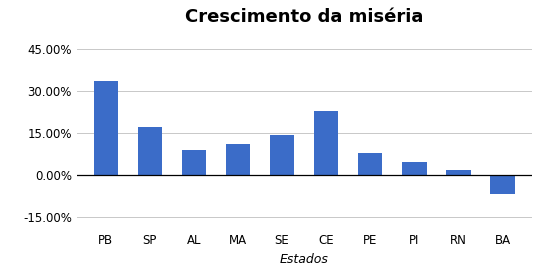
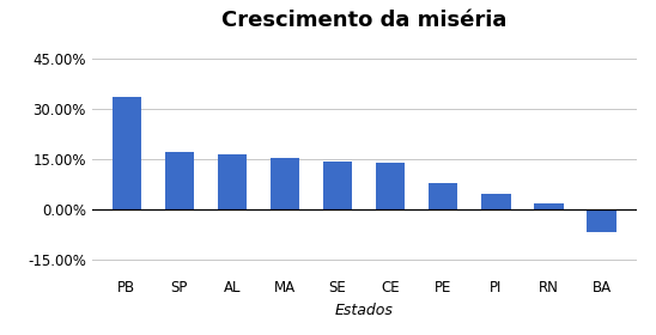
AL: 9.0% -> 16.3%
MA: 11.0% -> 15.3%
CE: 23.0% -> 13.8%
